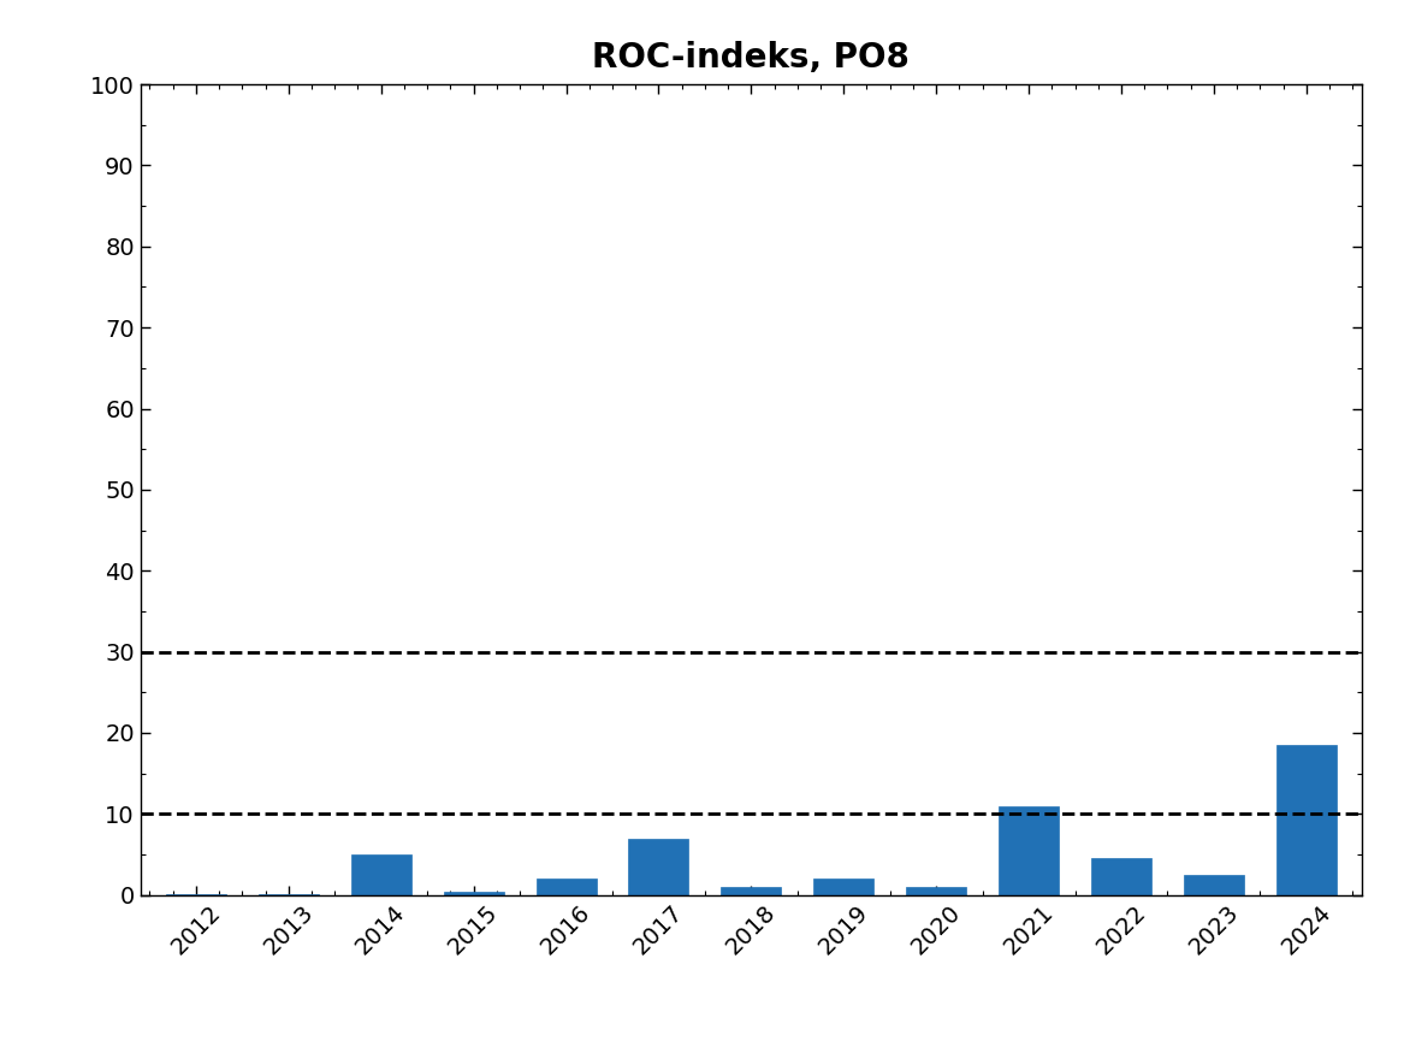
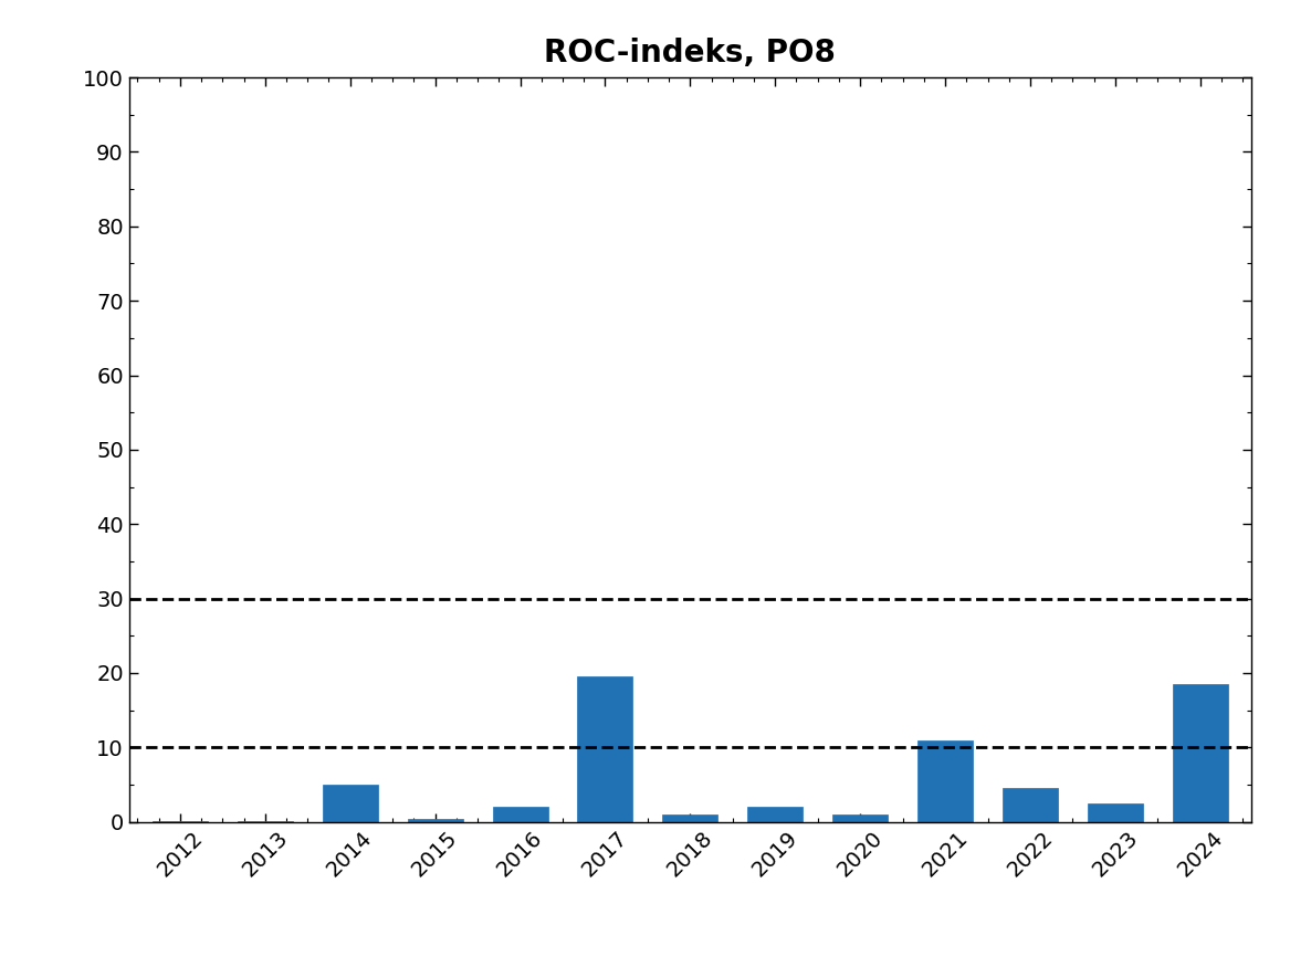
2017: 7.0 -> 19.6
